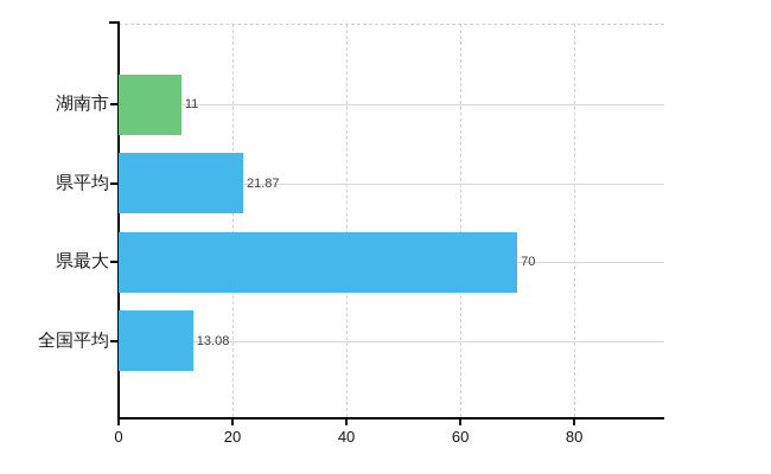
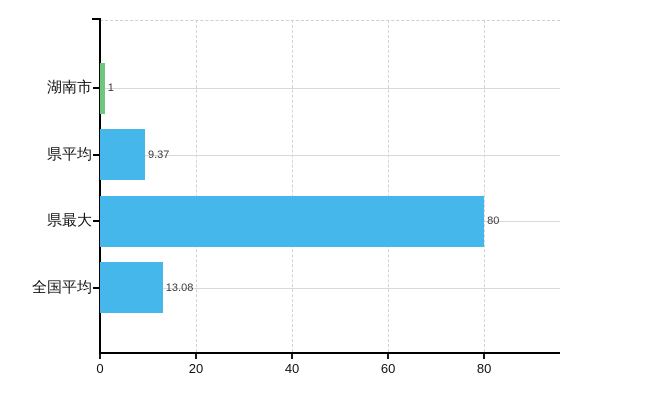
湖南市: 11 -> 1
県平均: 21.87 -> 9.37
県最大: 70 -> 80
